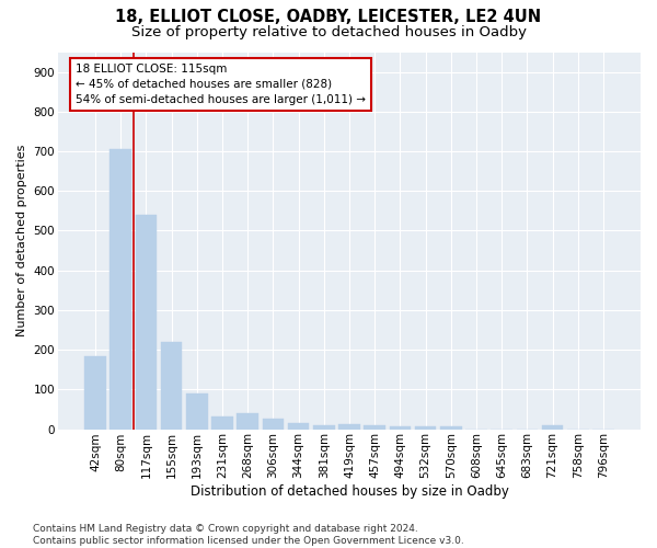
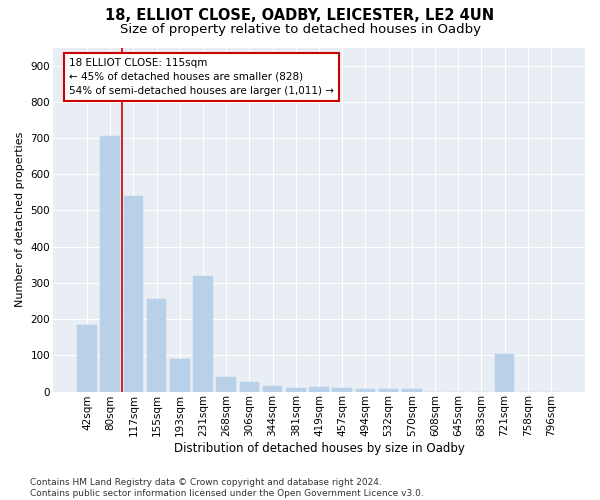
155sqm: 220 -> 255
231sqm: 32 -> 320
721sqm: 10 -> 105
